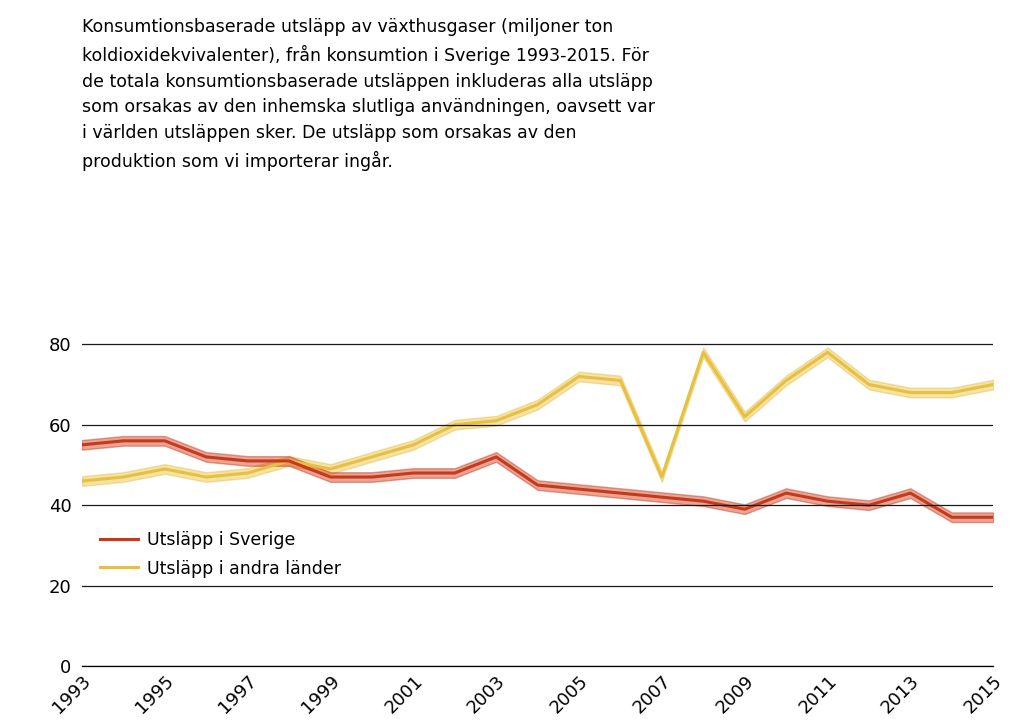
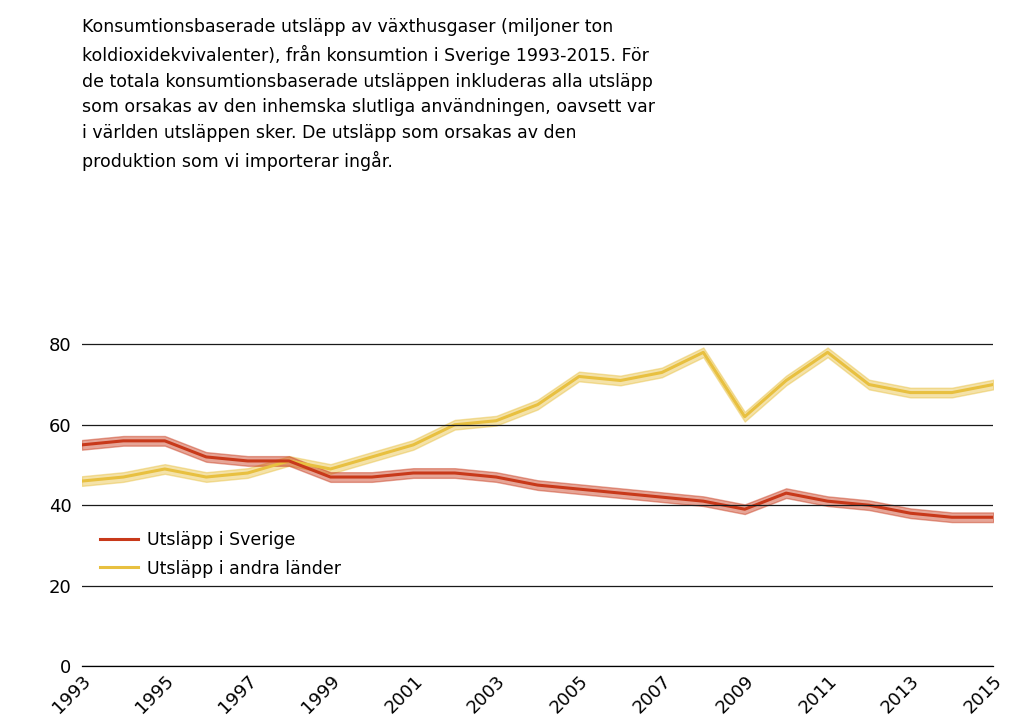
Utsläpp i Sverige/2003: 52 -> 47
Utsläpp i andra länder/2007: 47 -> 73
Utsläpp i Sverige/2013: 43 -> 38
